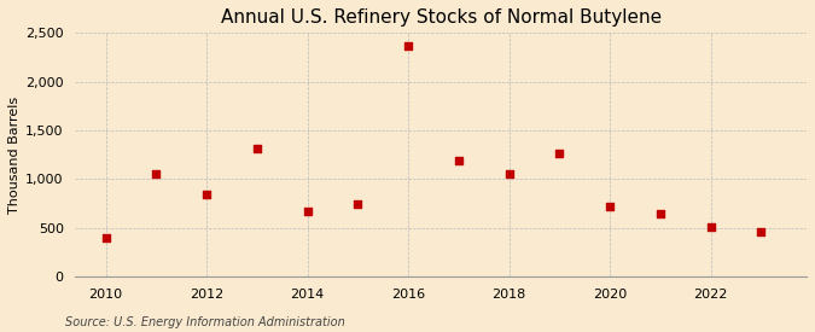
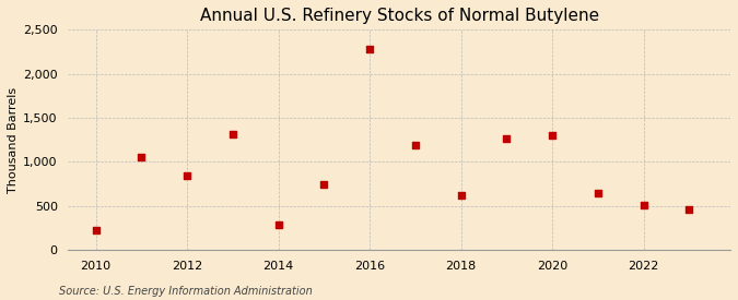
2010: 400 -> 220
2014: 670 -> 280
2016: 2,370 -> 2,280
2018: 1,060 -> 620
2020: 720 -> 1,300
